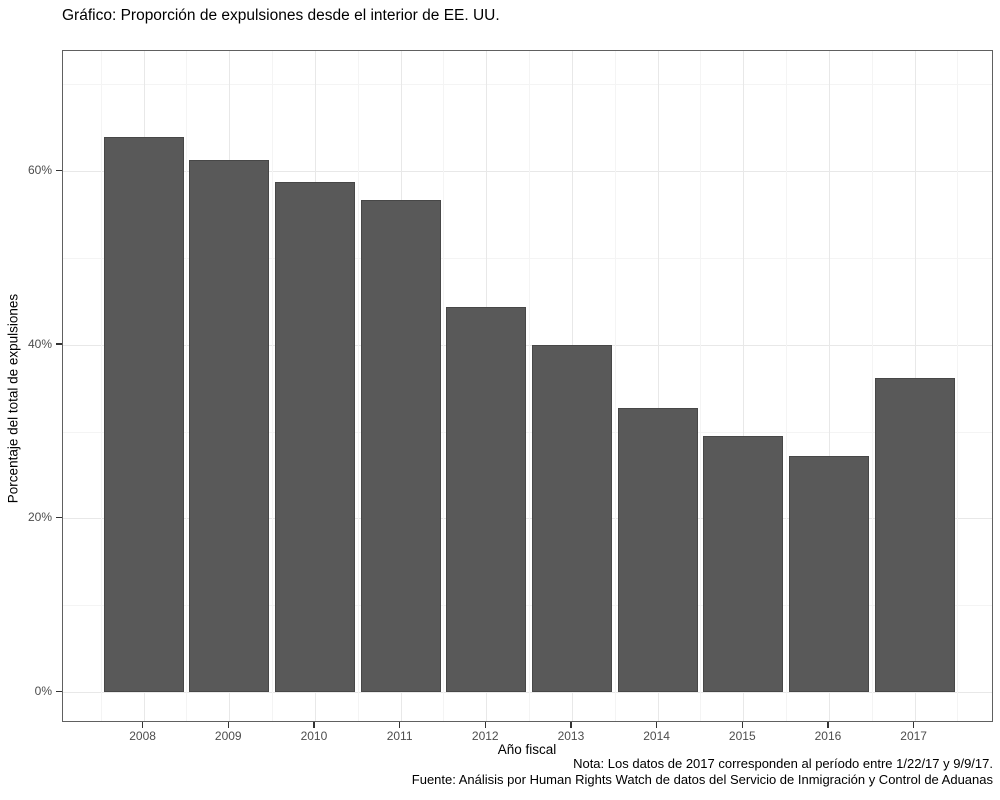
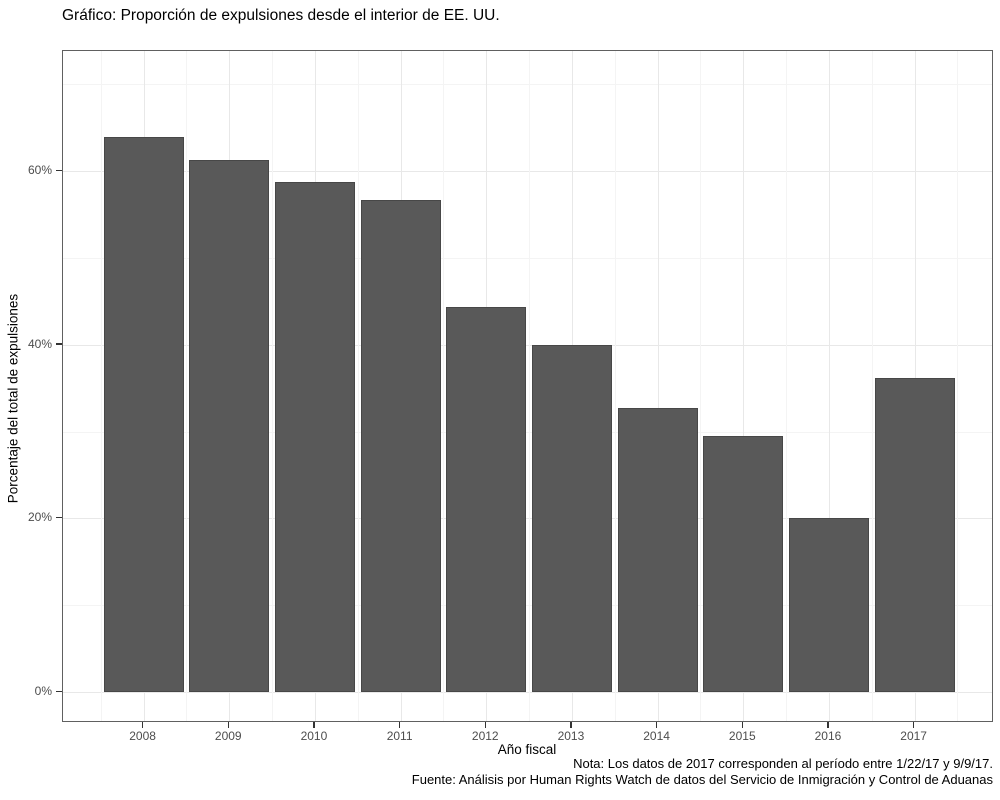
2016: 27% -> 20%
